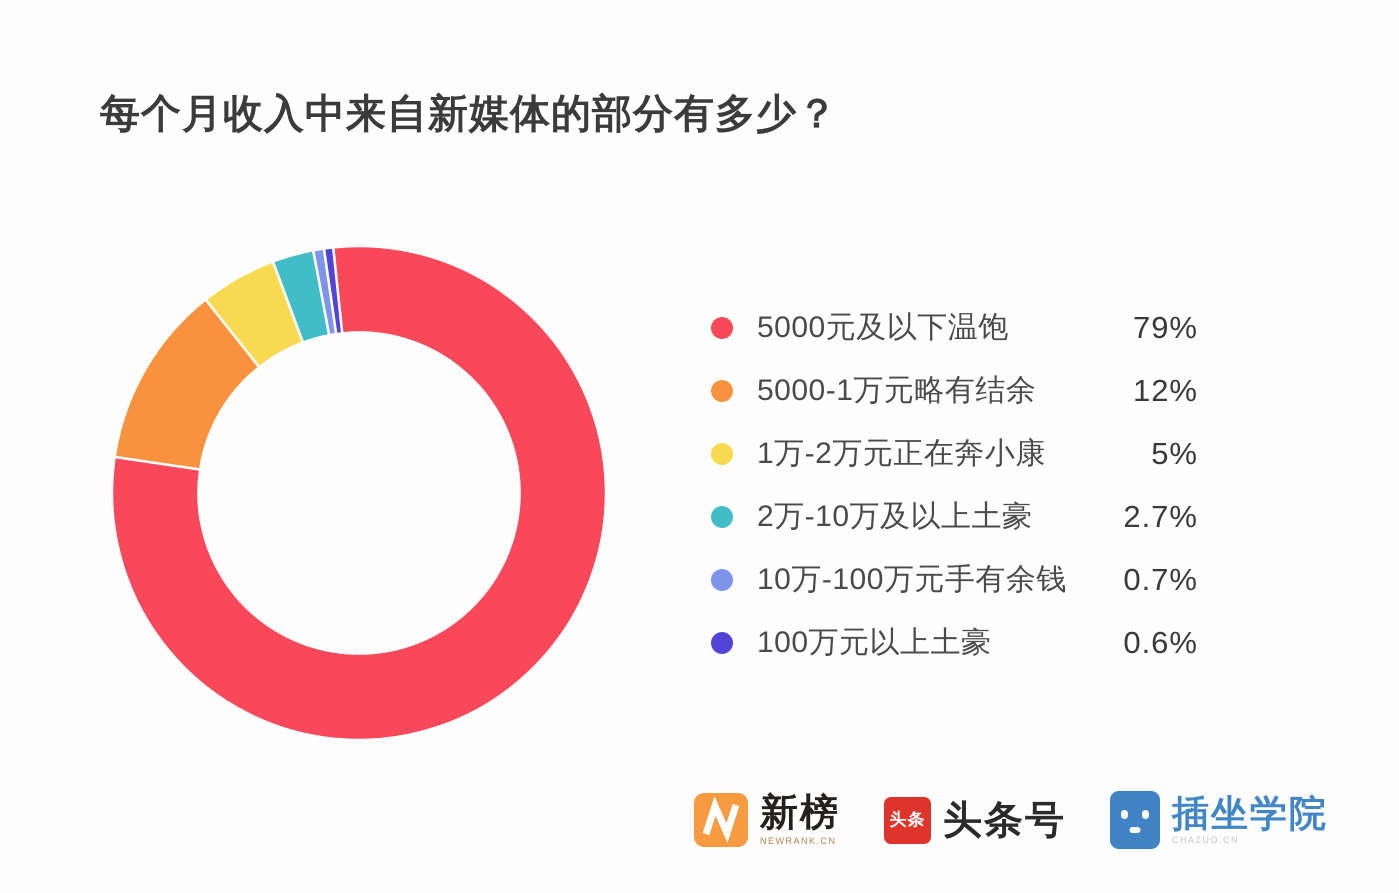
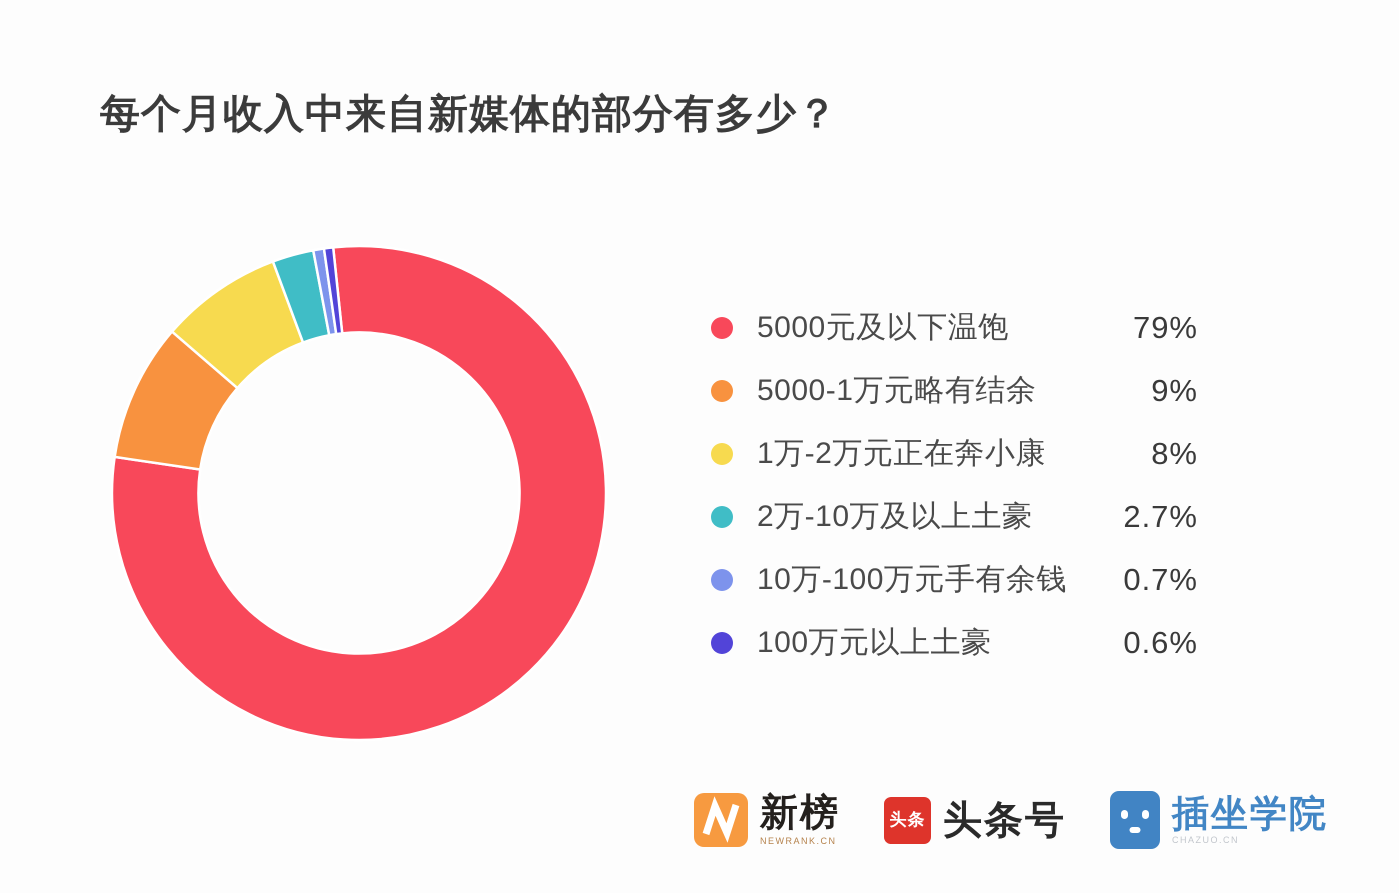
5000-1万元略有结余: 12% -> 9%
1万-2万元正在奔小康: 5% -> 8%
